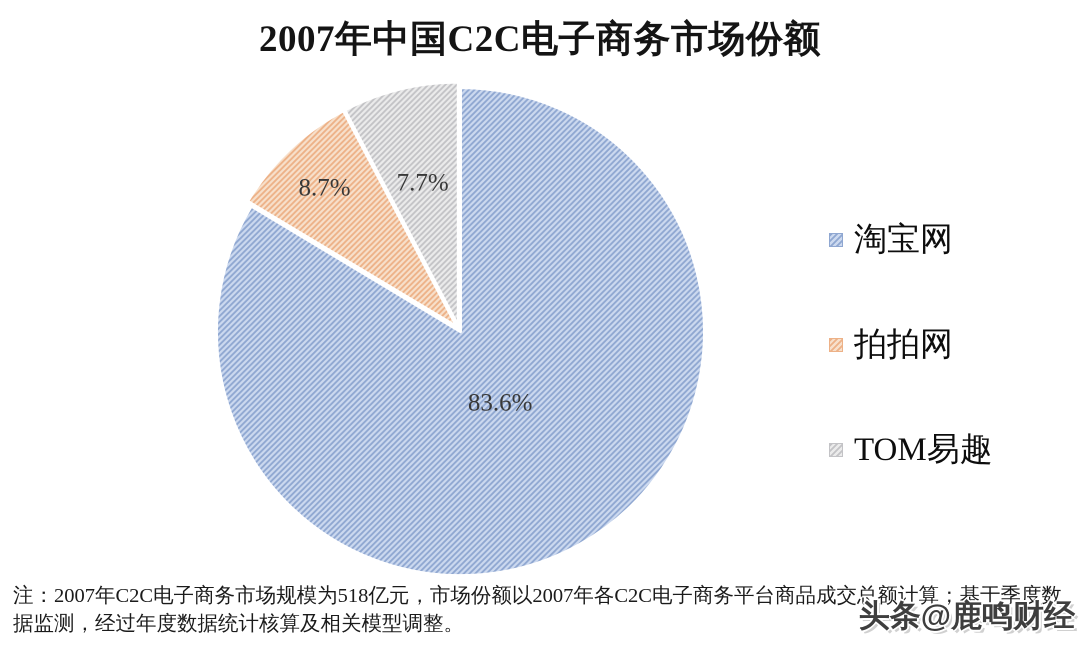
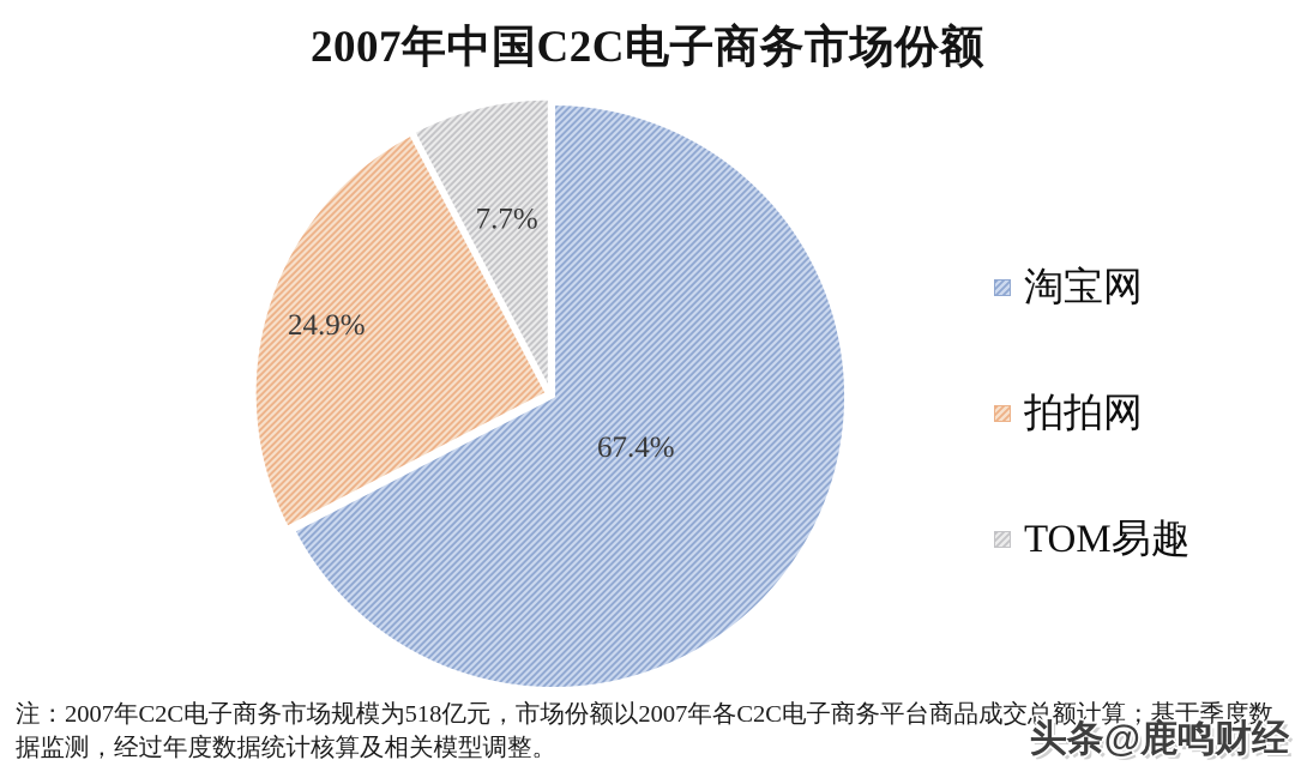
淘宝网: 83.6% -> 67.4%
拍拍网: 8.7% -> 24.9%
